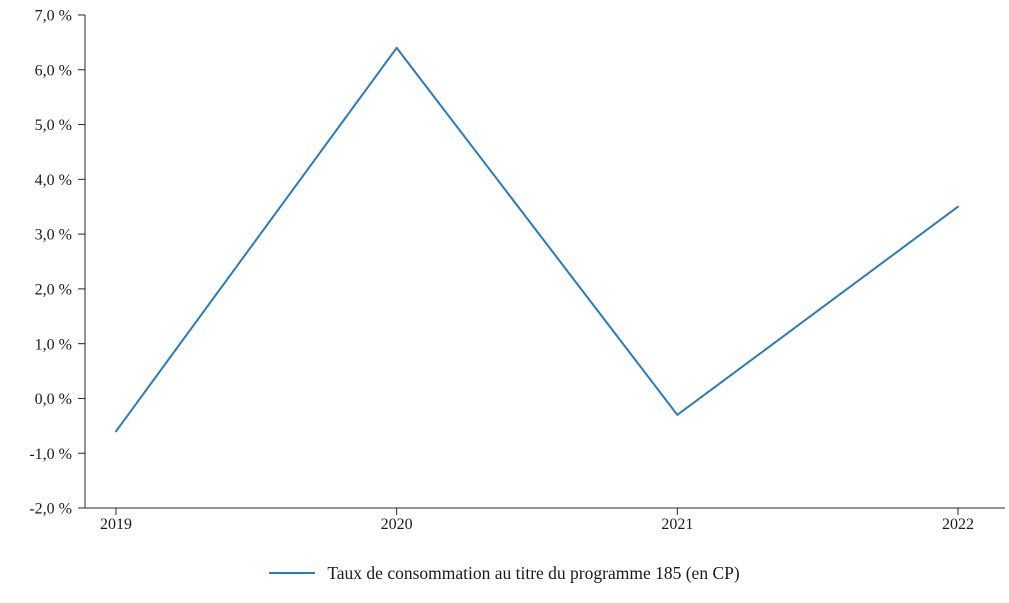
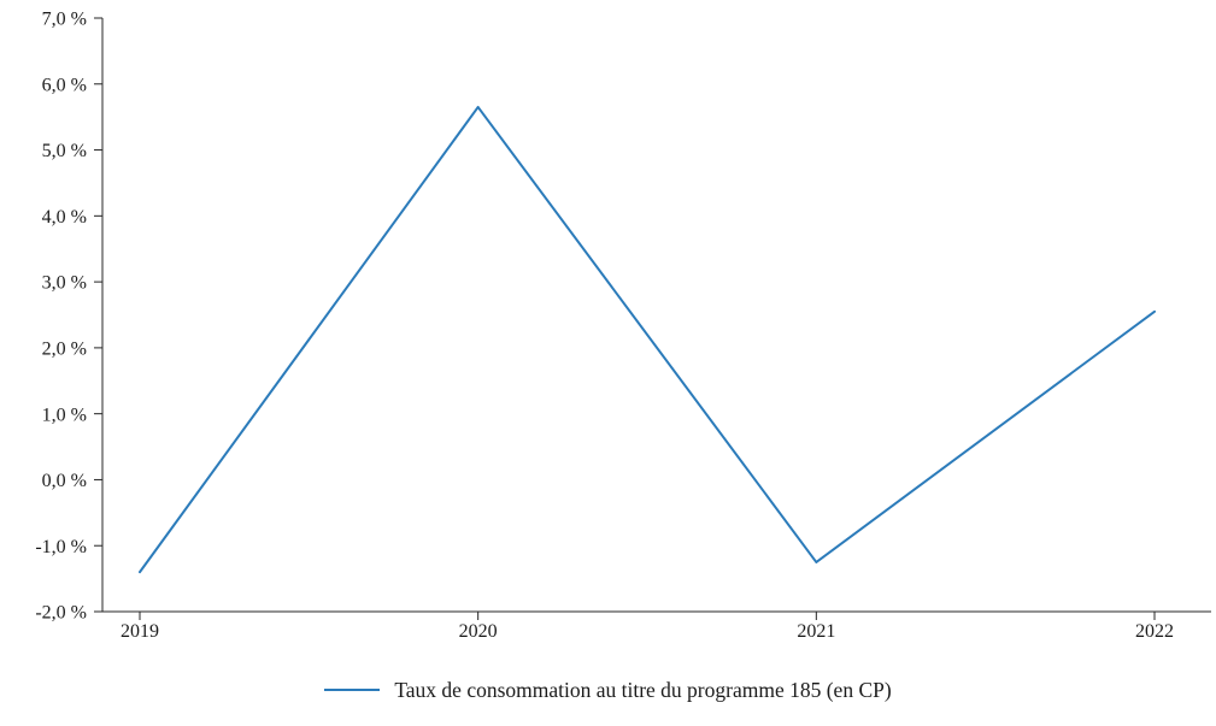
2019: -0,6% -> -1,4%
2020: 6,4% -> 5,7%
2021: -0,3% -> -1,2%
2022: 3,5% -> 2,5%
